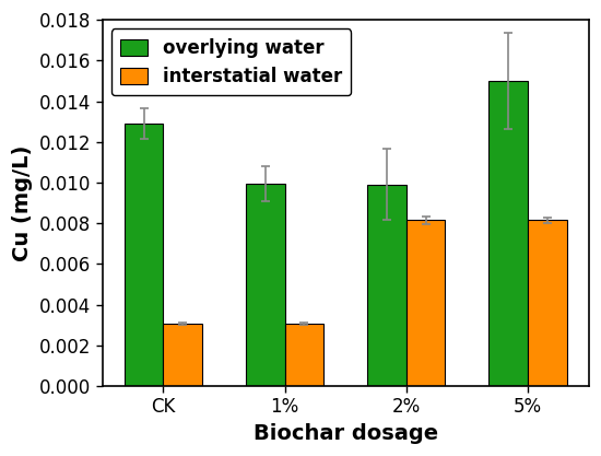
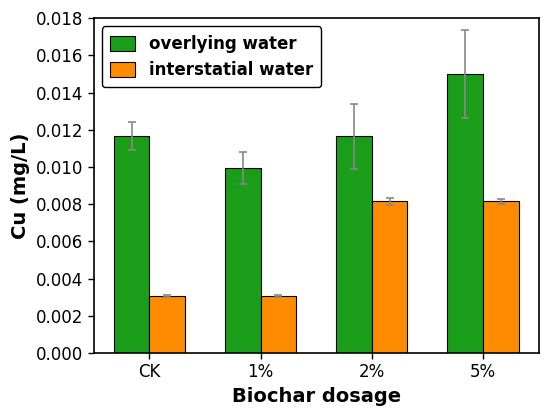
overlying water/CK: 0.0129 -> 0.0117
overlying water/2%: 0.0099 -> 0.0117
